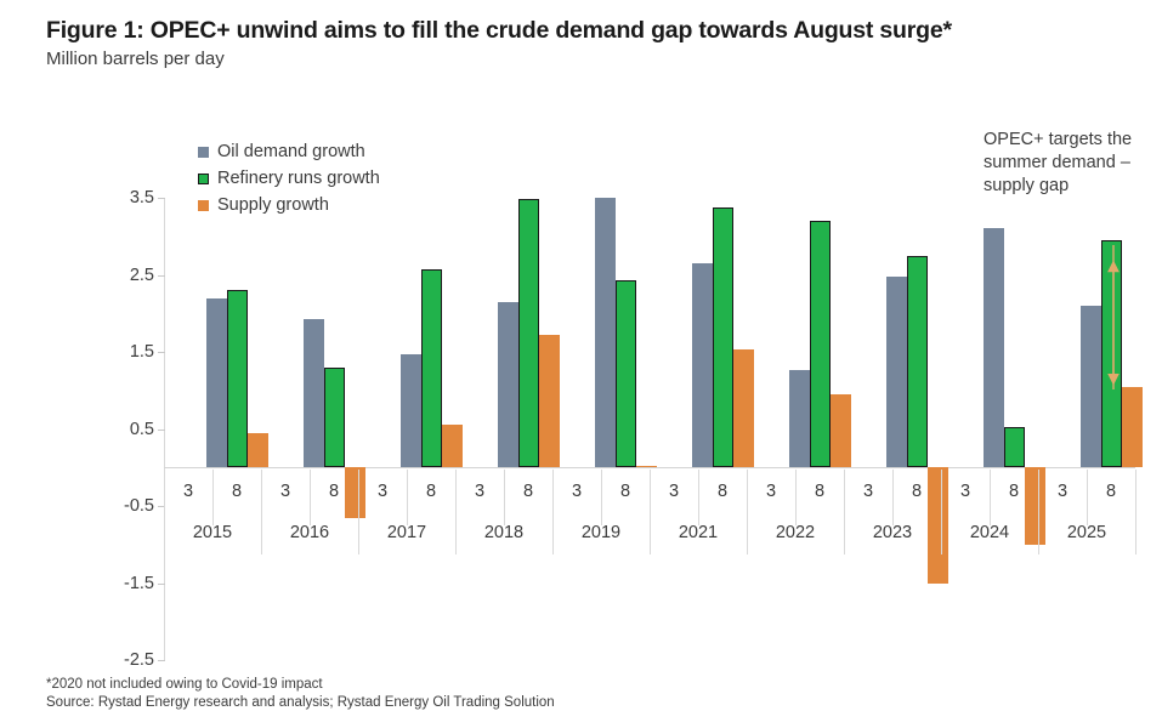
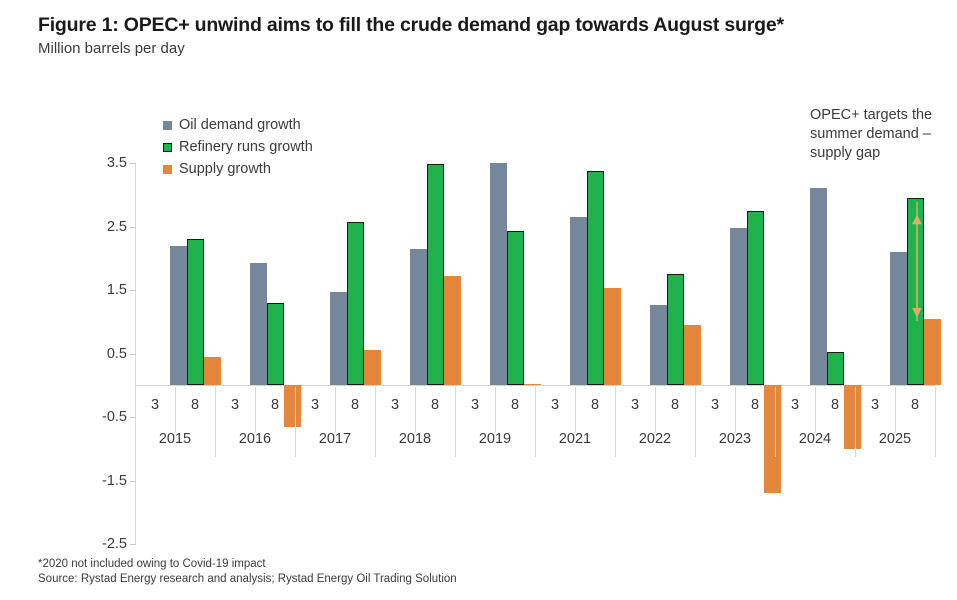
Refinery runs growth/2022: 3.2 -> 1.8
Supply growth/2023: -1.5 -> -1.7
